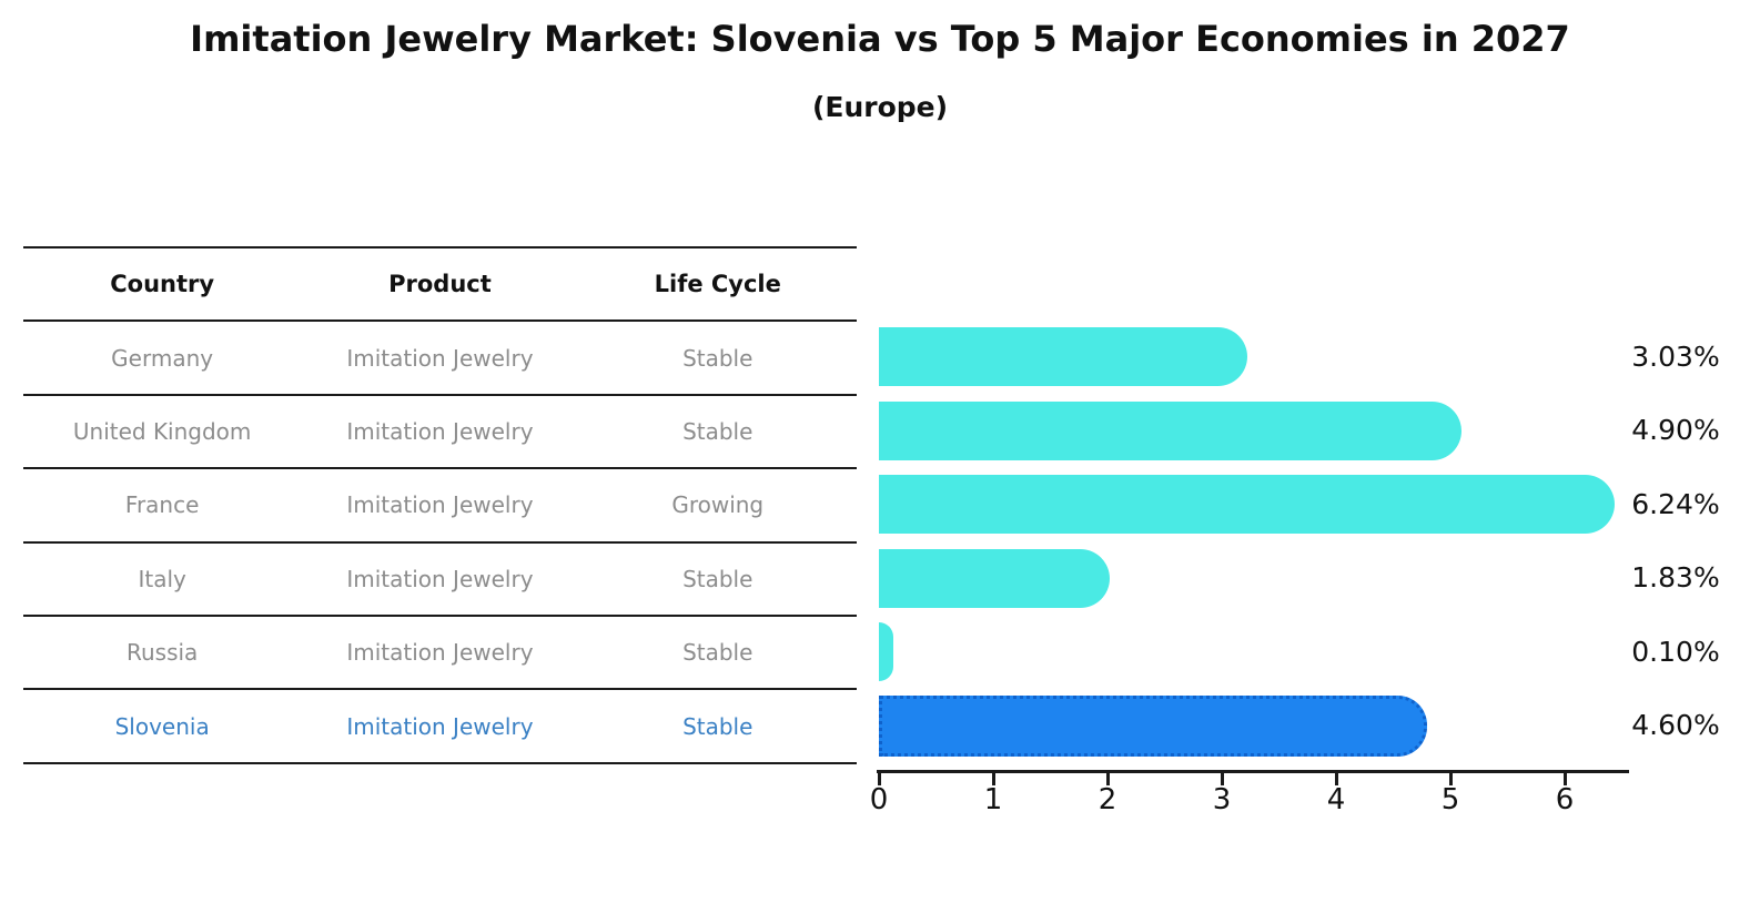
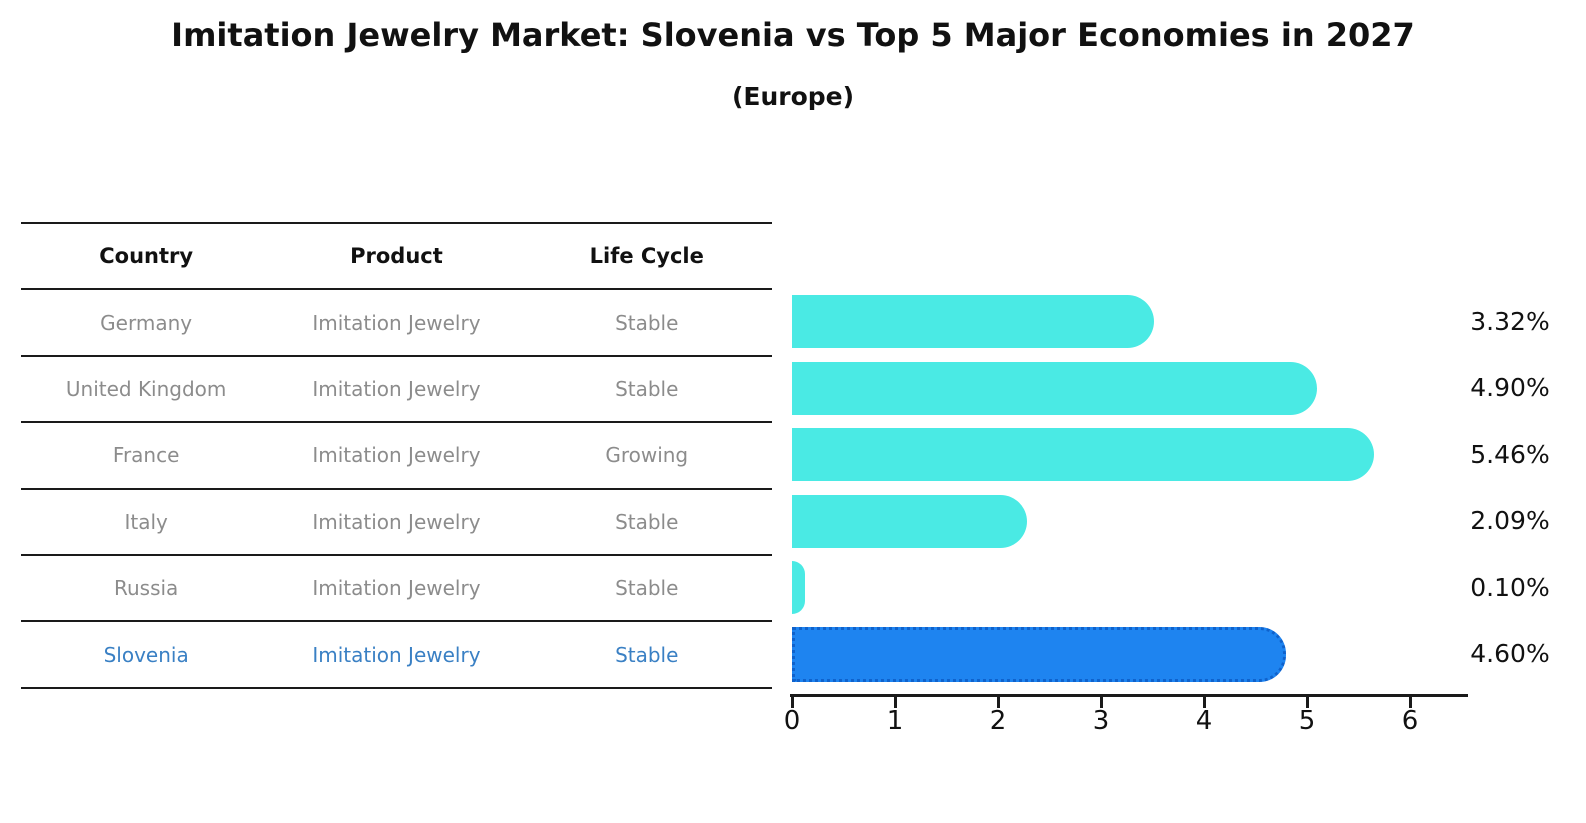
Germany: 3.03% -> 3.32%
France: 6.24% -> 5.46%
Italy: 1.83% -> 2.09%
